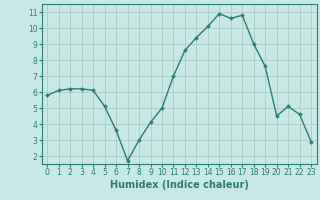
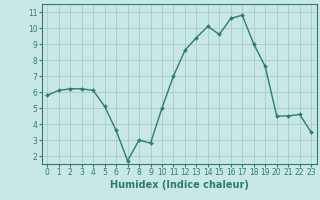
9: 4.1 -> 2.8
15: 10.9 -> 9.6
21: 5.1 -> 4.5
23: 2.9 -> 3.5
